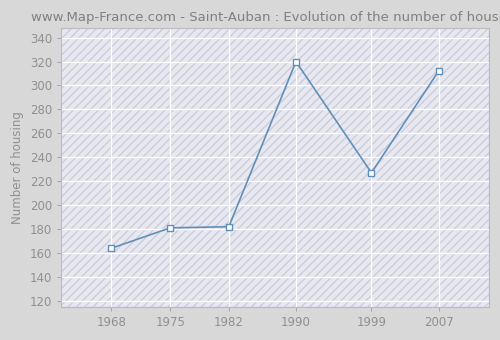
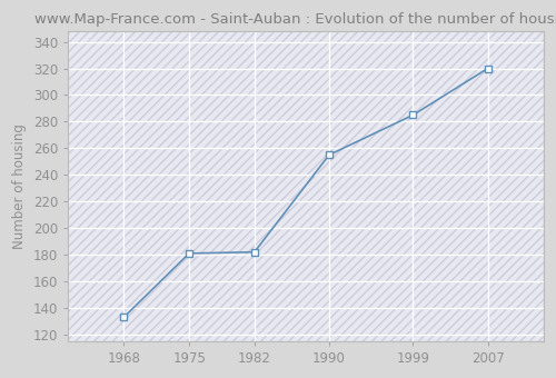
1968: 164 -> 133
1990: 320 -> 255
1999: 227 -> 285
2007: 312 -> 320
